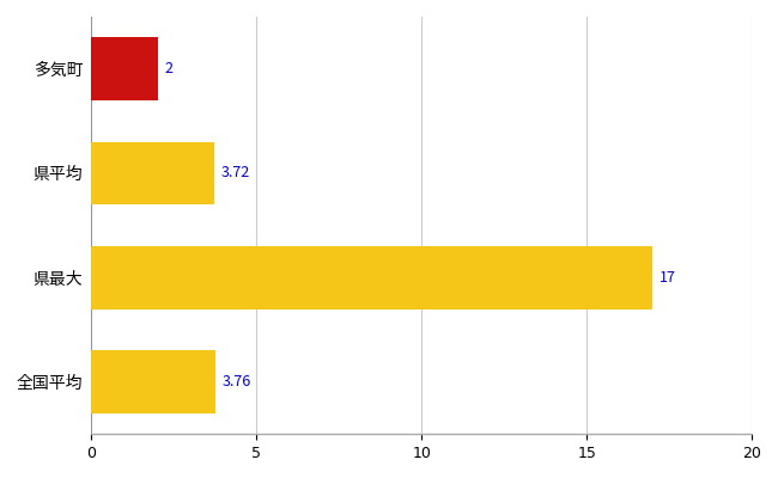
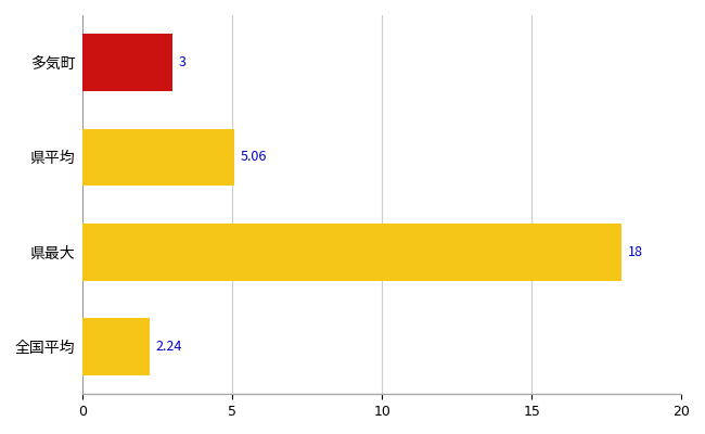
多気町: 2 -> 3
県平均: 3.72 -> 5.06
県最大: 17 -> 18
全国平均: 3.76 -> 2.24
